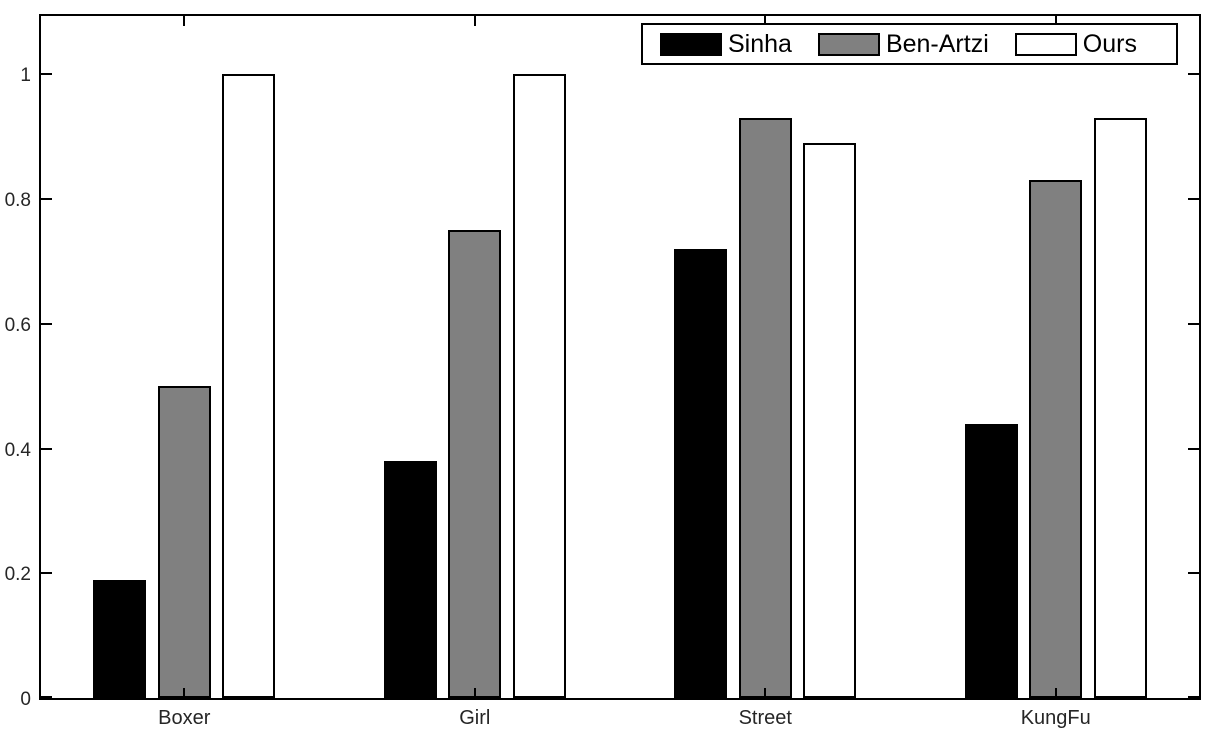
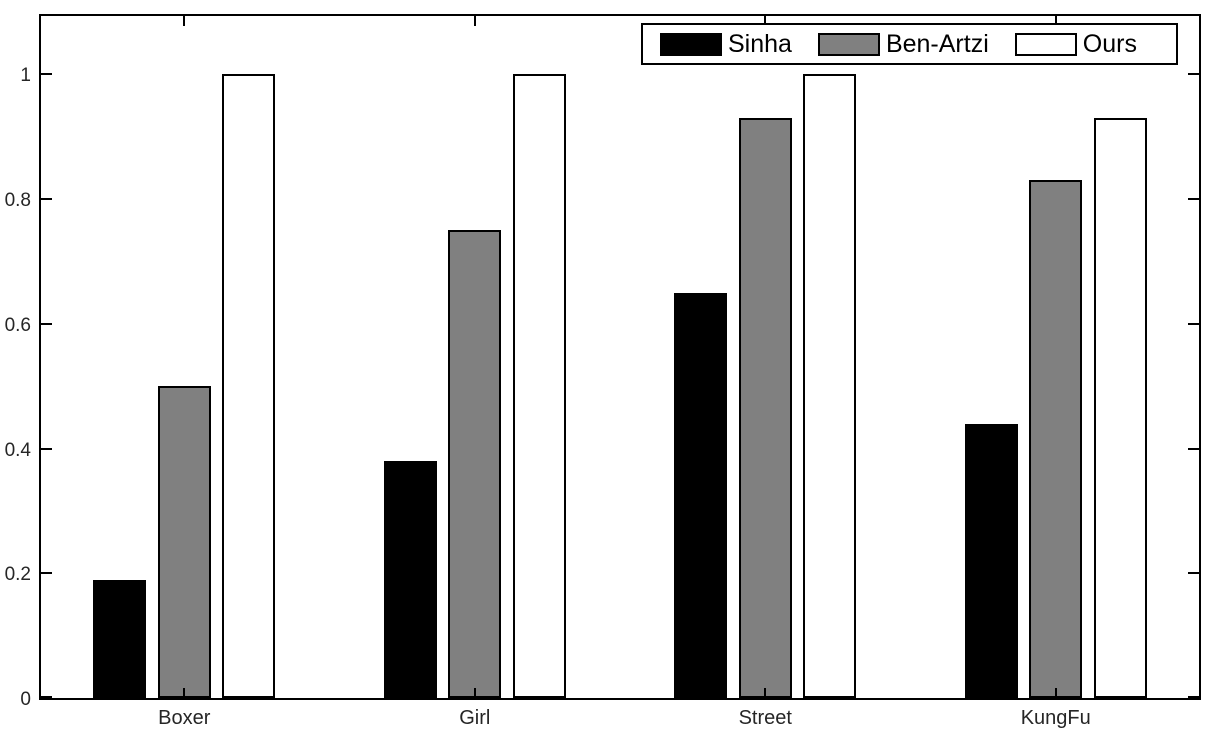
Sinha/Street: 0.72 -> 0.65
Ours/Street: 0.89 -> 1.00
